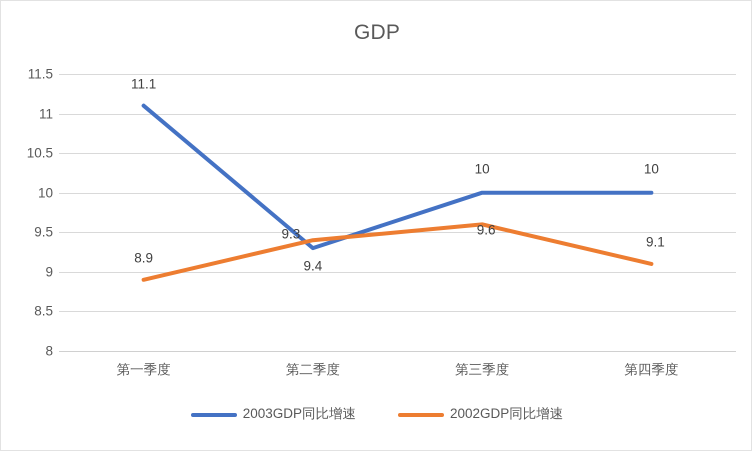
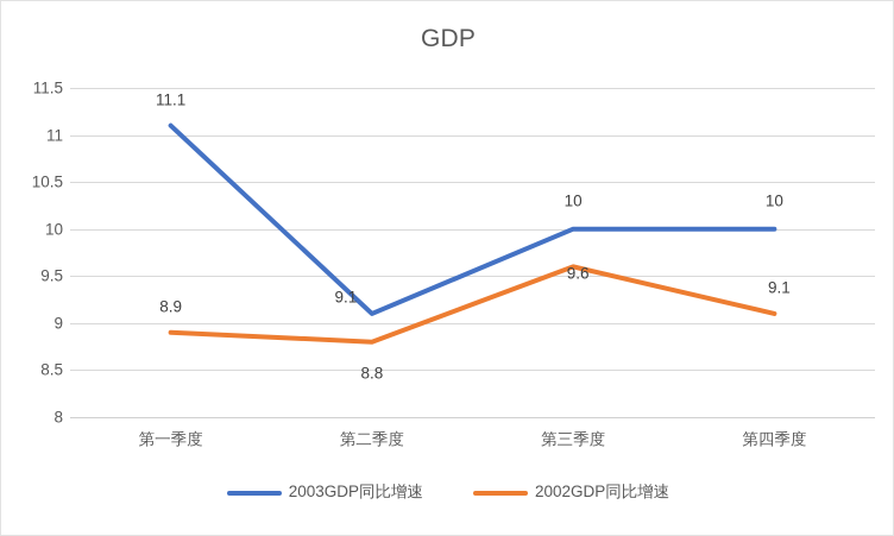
2003GDP同比增速/第二季度: 9.3 -> 9.1
2002GDP同比增速/第二季度: 9.4 -> 8.8
